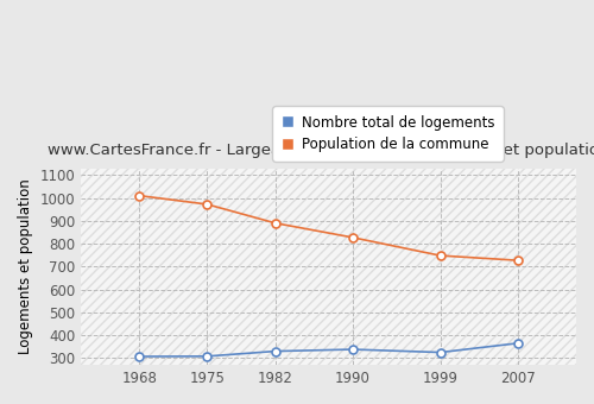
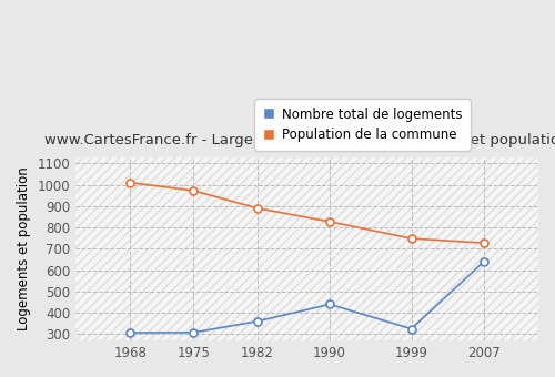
Nombre total de logements/1982: 330 -> 360
Nombre total de logements/1990: 340 -> 440
Nombre total de logements/2007: 360 -> 640
